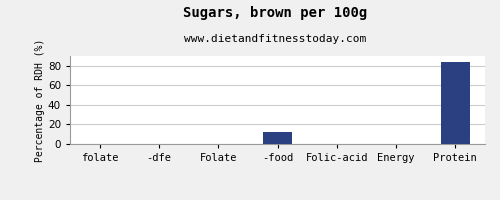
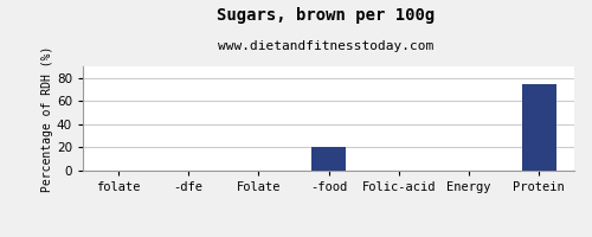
-food: 12 -> 20
Protein: 84 -> 75
